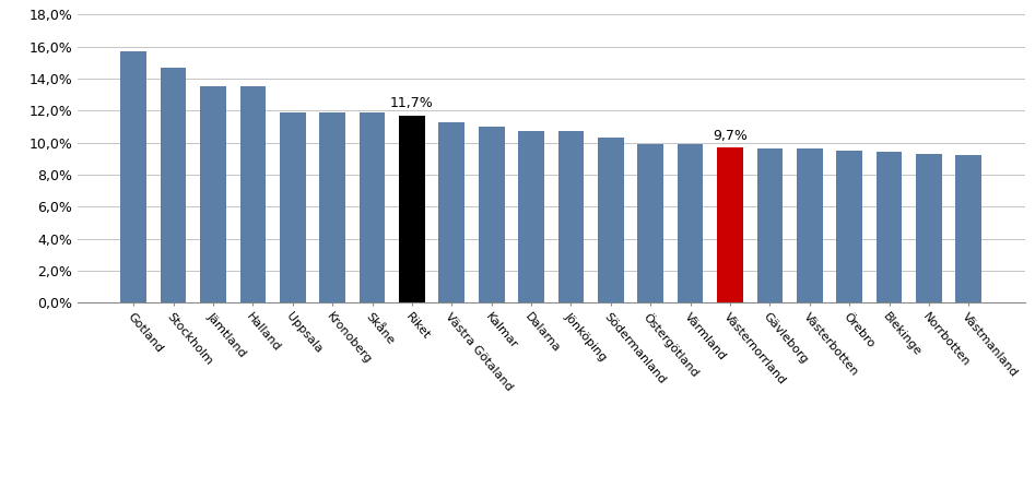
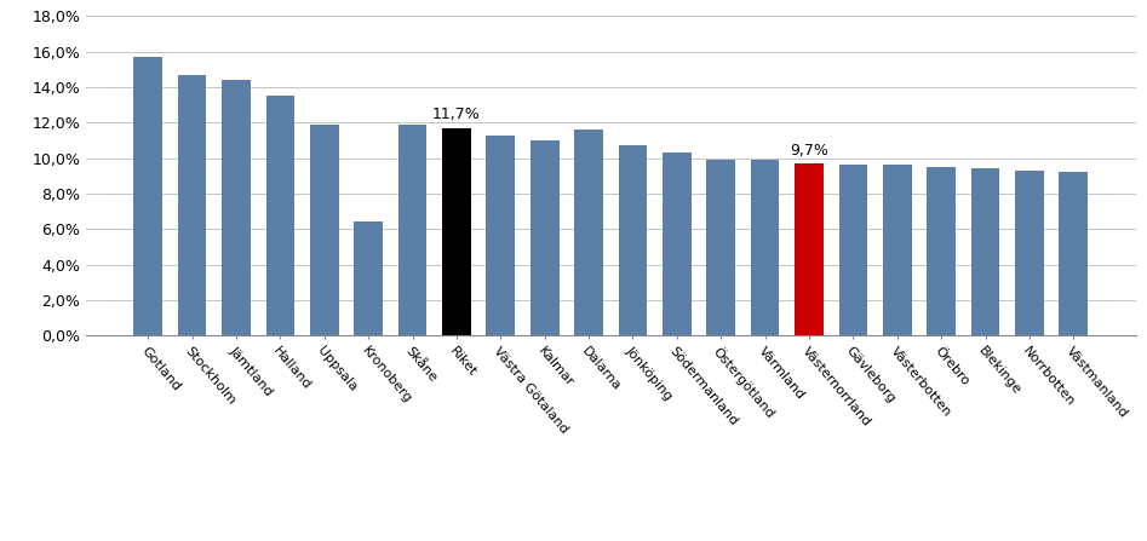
Jämtland: 13,5% -> 14,4%
Kronoberg: 11,9% -> 6,4%
Dalarna: 10,7% -> 11,6%
